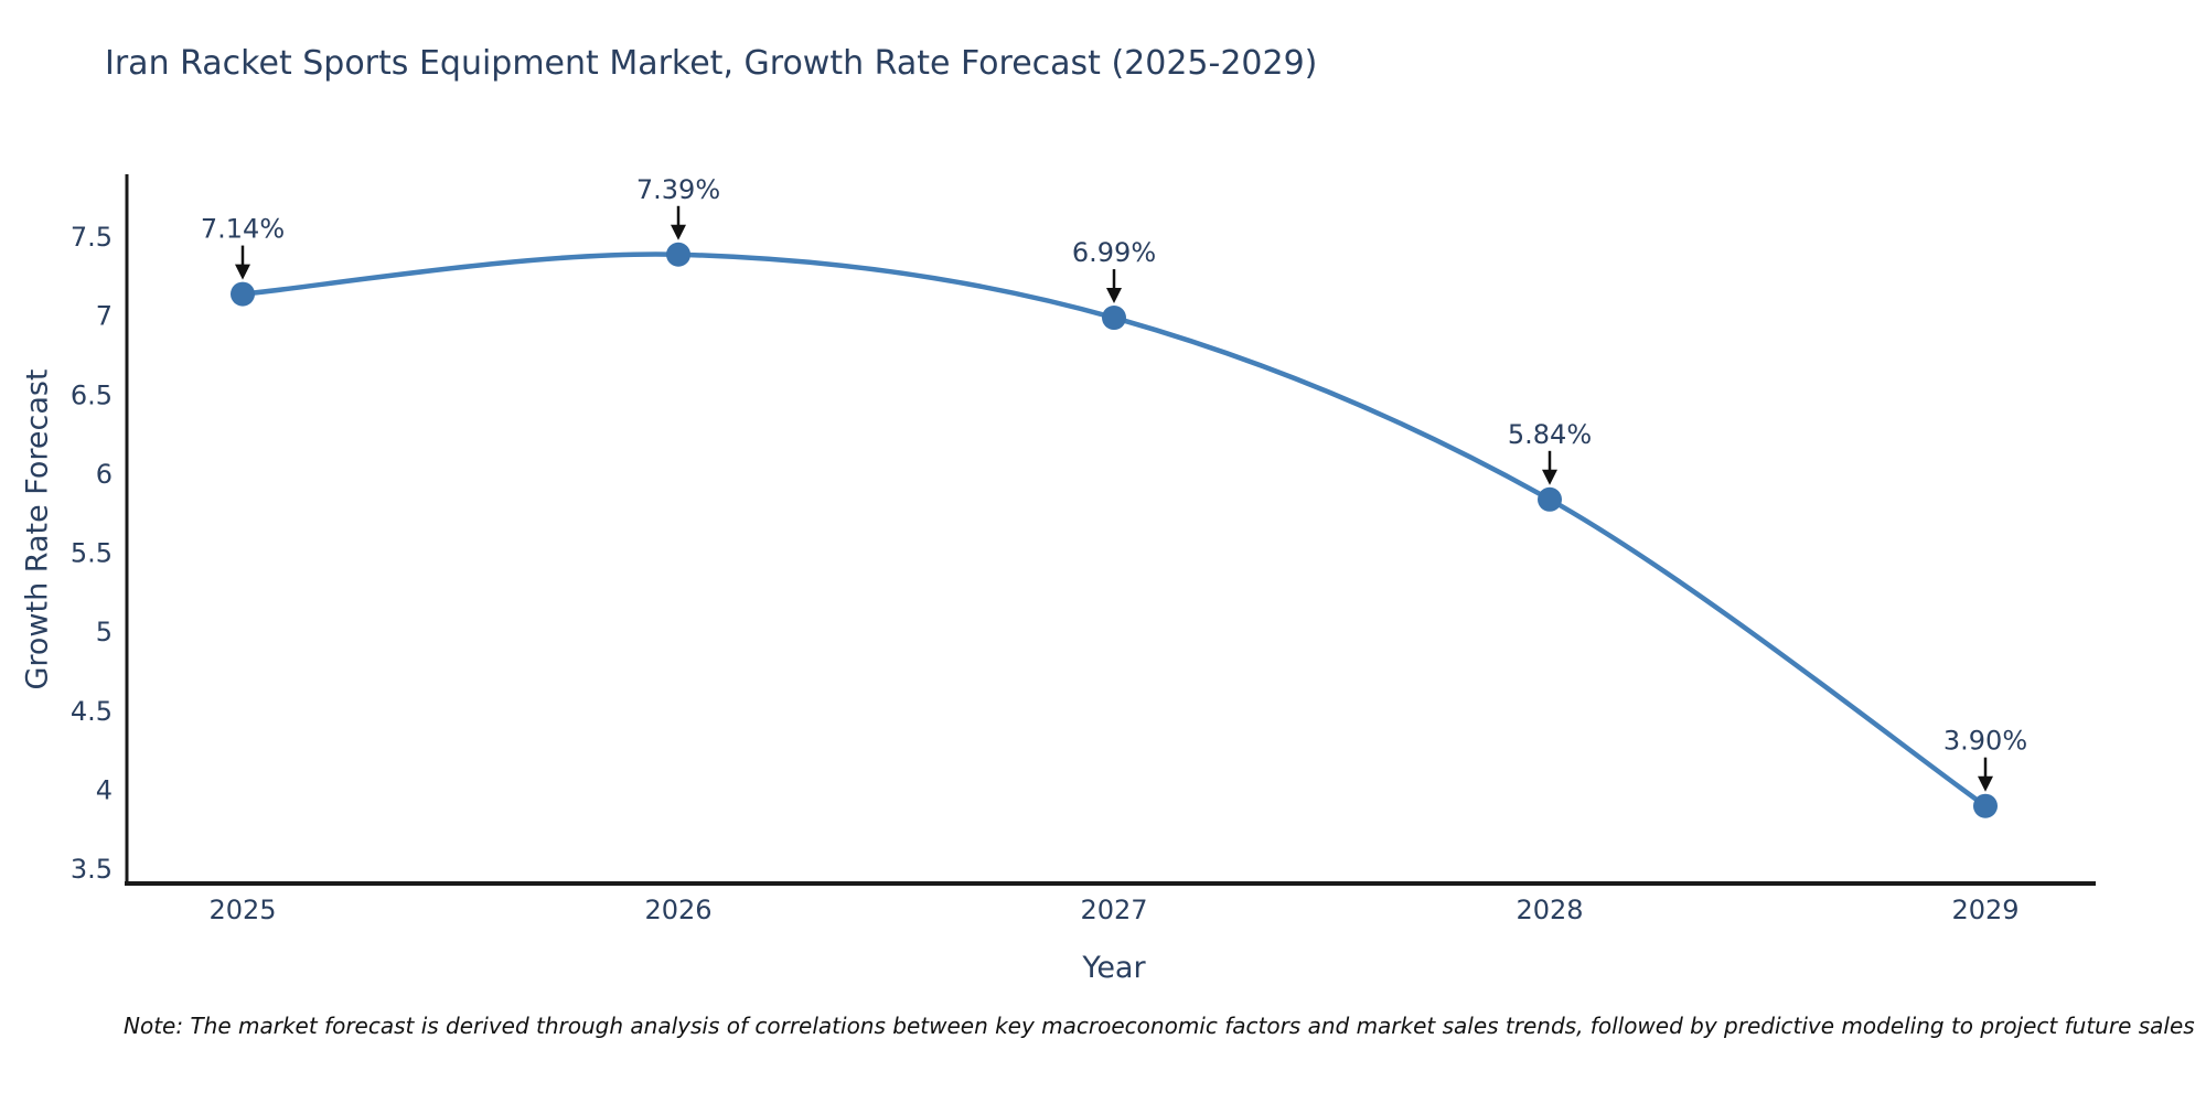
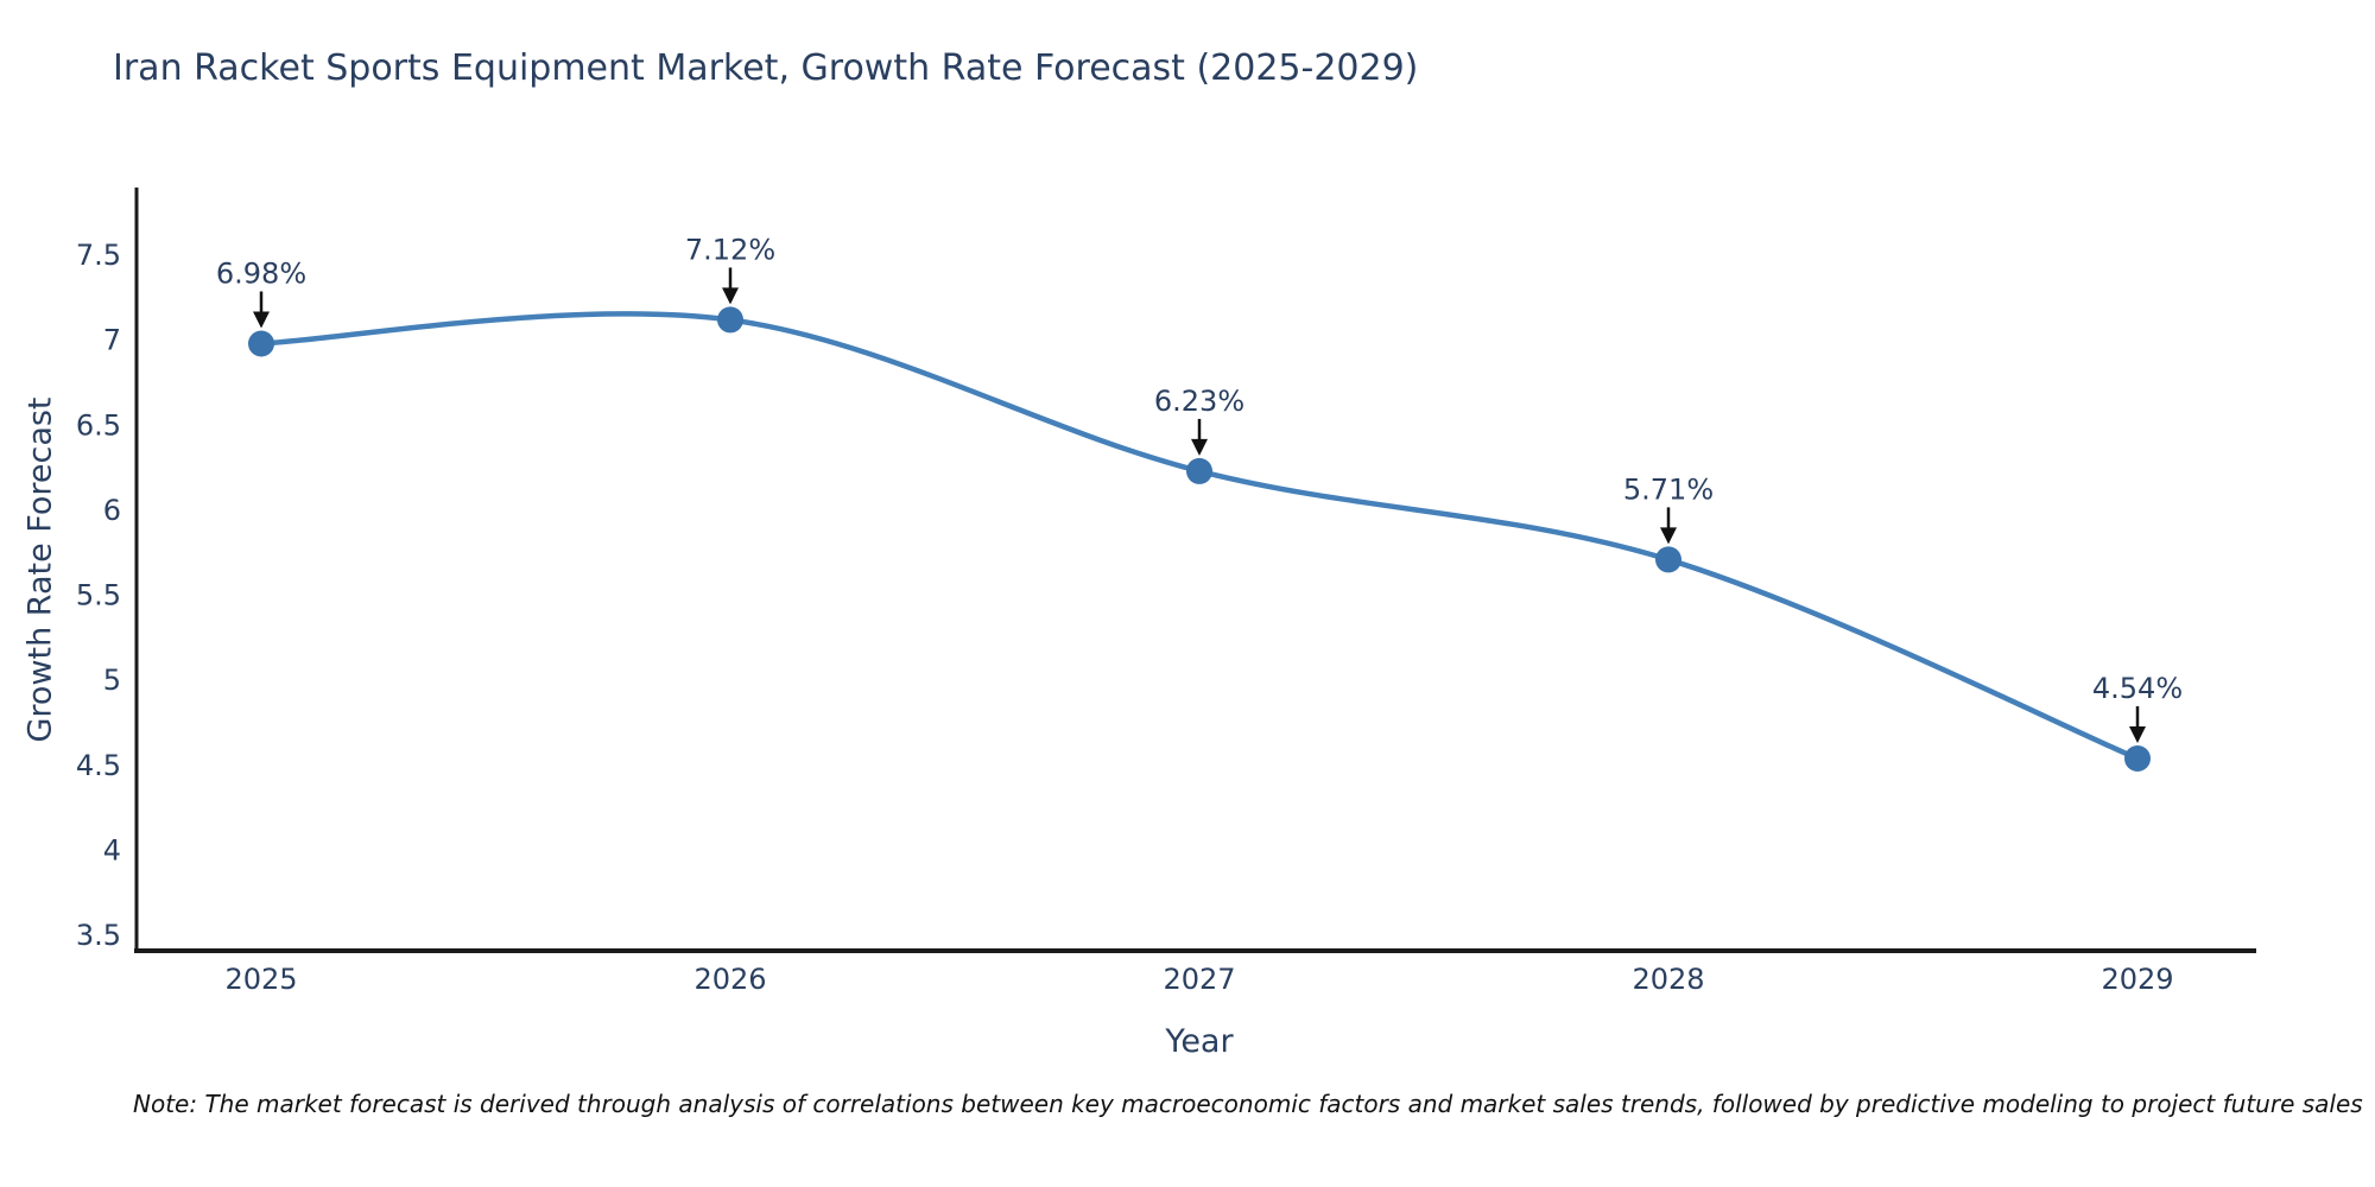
2025: 7.14% -> 6.98%
2026: 7.39% -> 7.12%
2027: 6.99% -> 6.23%
2028: 5.84% -> 5.71%
2029: 3.90% -> 4.54%
